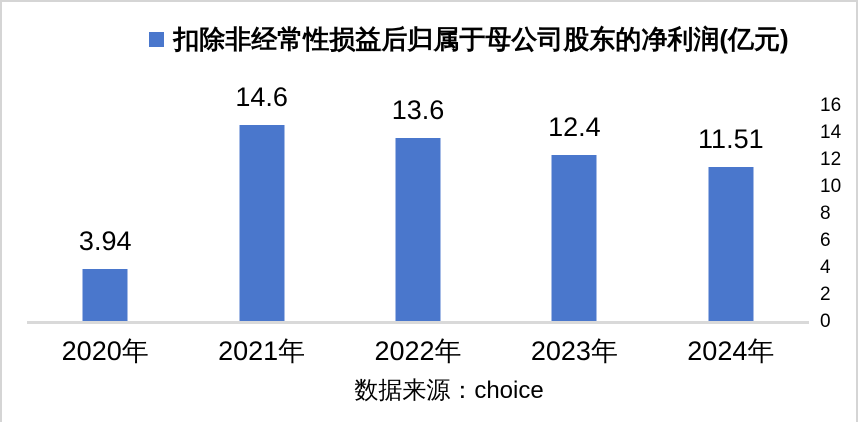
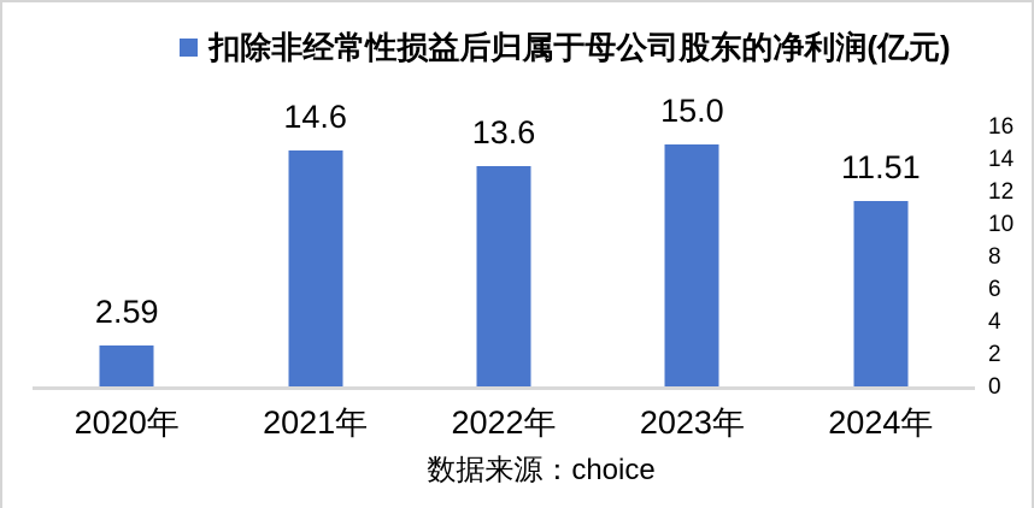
2020年: 3.94 -> 2.59
2023年: 12.4 -> 15.0
